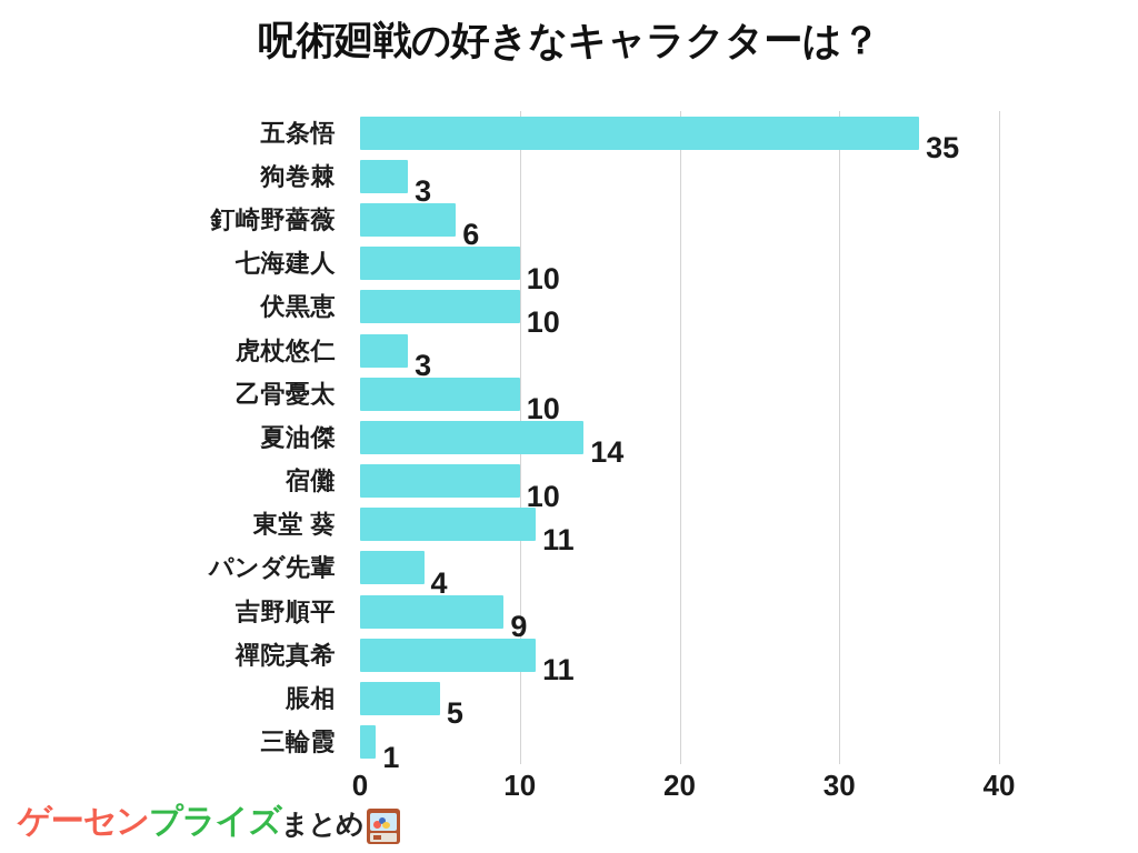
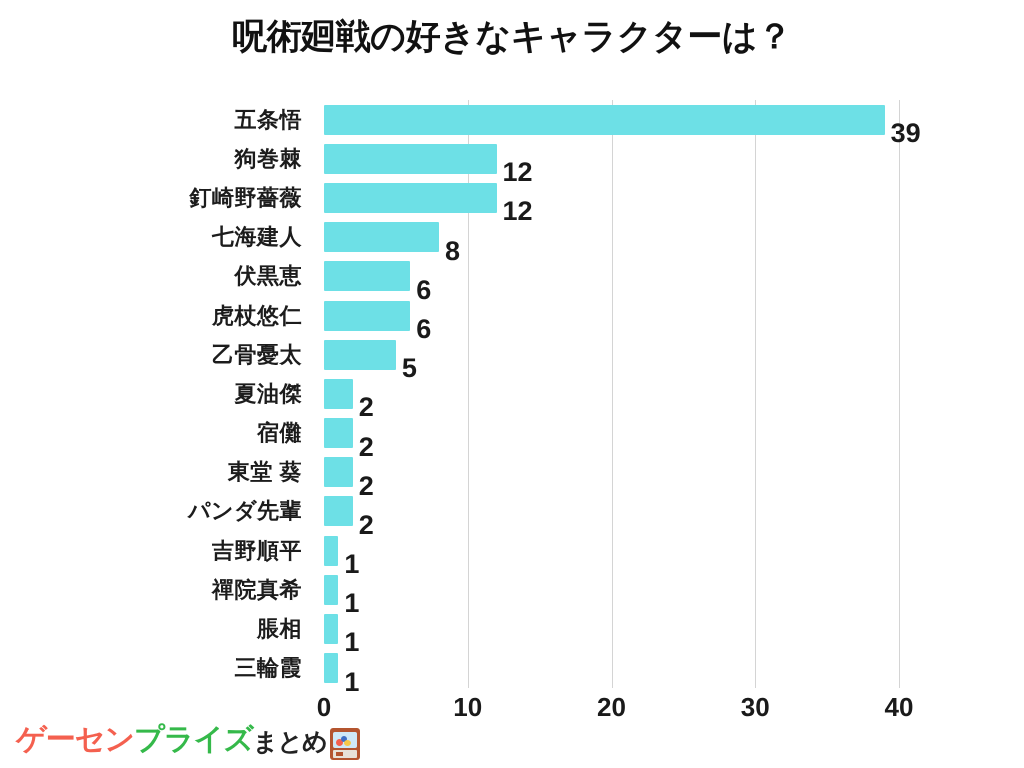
五条悟: 35 -> 39
狗巻棘: 3 -> 12
釘崎野薔薇: 6 -> 12
七海建人: 10 -> 8
伏黒恵: 10 -> 6
虎杖悠仁: 3 -> 6
乙骨憂太: 10 -> 5
夏油傑: 14 -> 2
宿儺: 10 -> 2
東堂 葵: 11 -> 2
パンダ先輩: 4 -> 2
吉野順平: 9 -> 1
禪院真希: 11 -> 1
脹相: 5 -> 1
